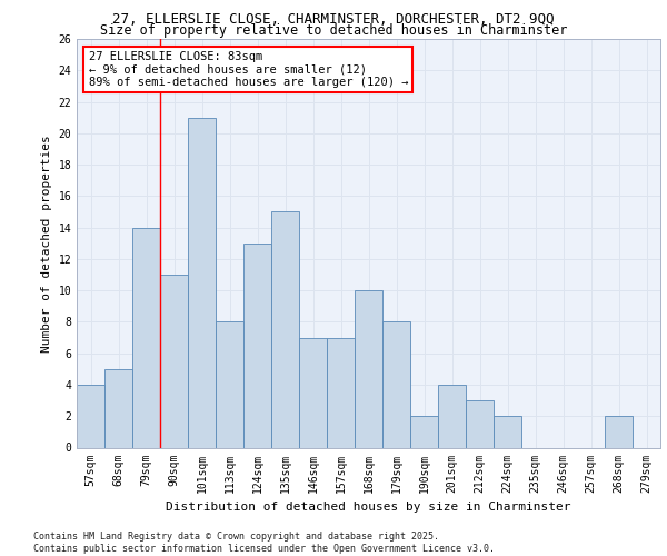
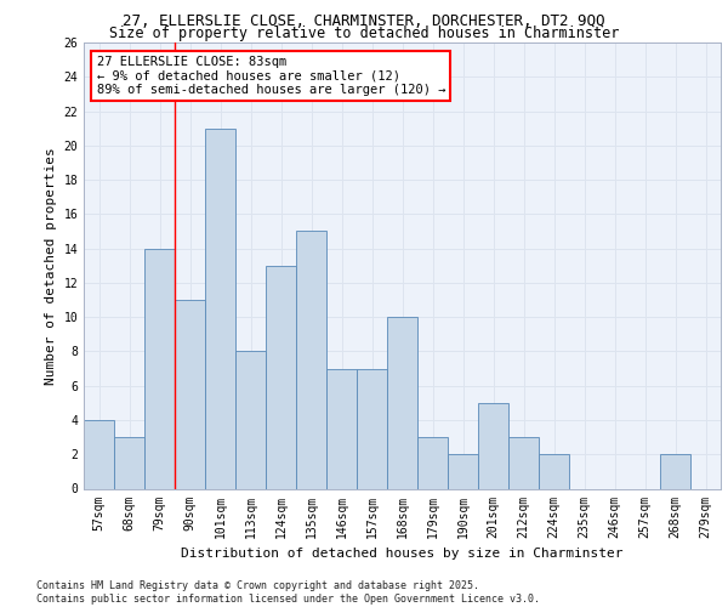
68sqm: 5 -> 3
179sqm: 8 -> 3
201sqm: 4 -> 5
